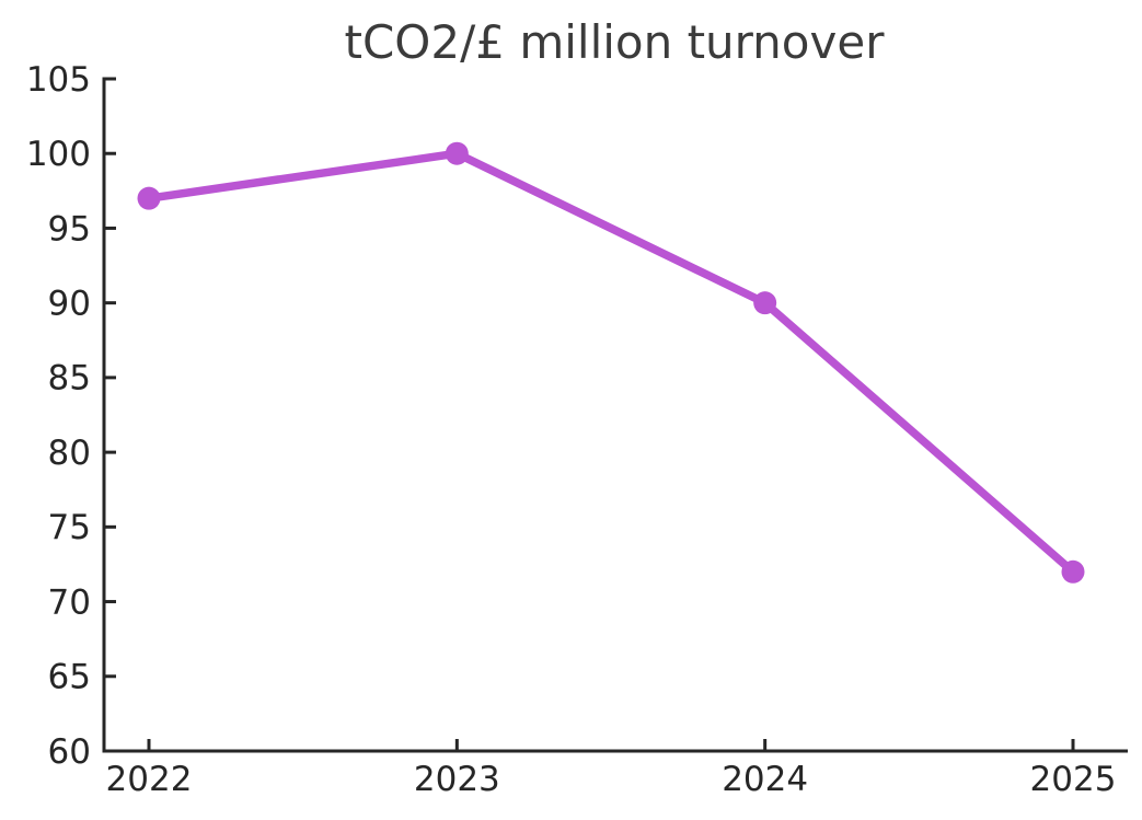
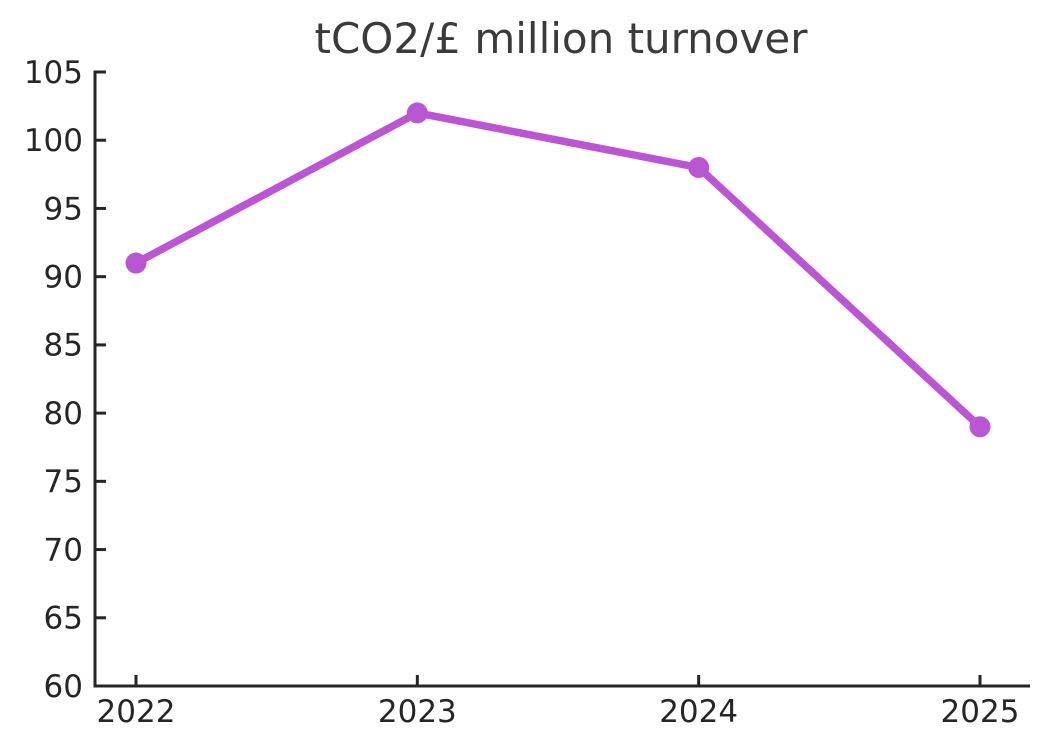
2022: 97 -> 91
2023: 100 -> 102
2024: 90 -> 98
2025: 72 -> 79
